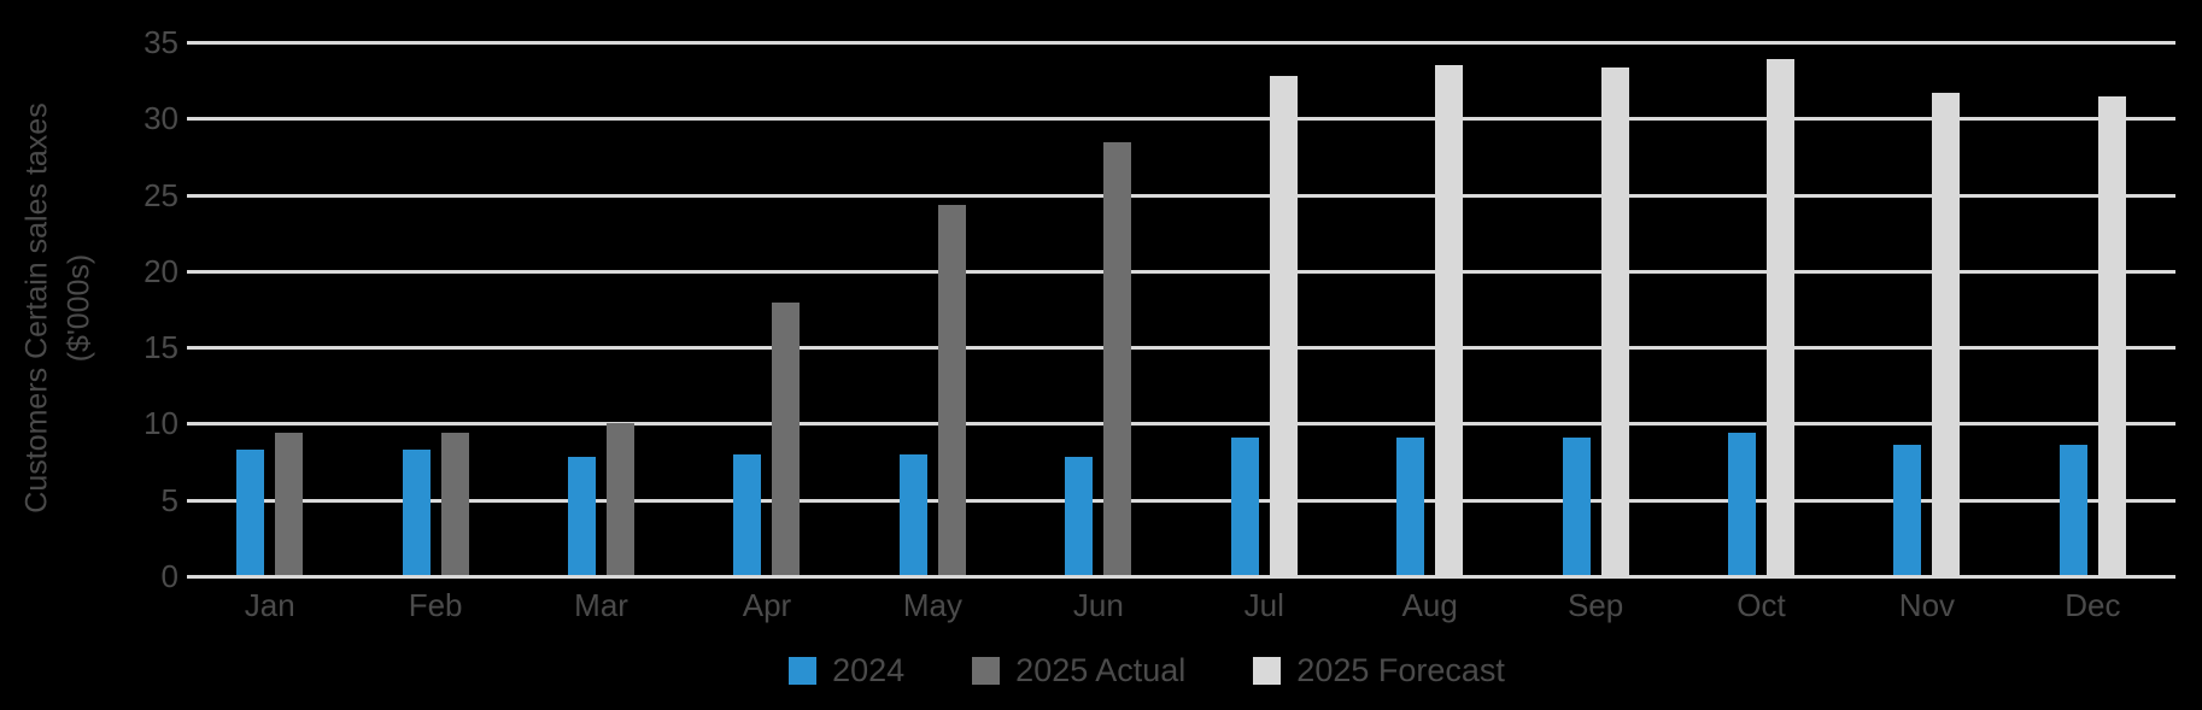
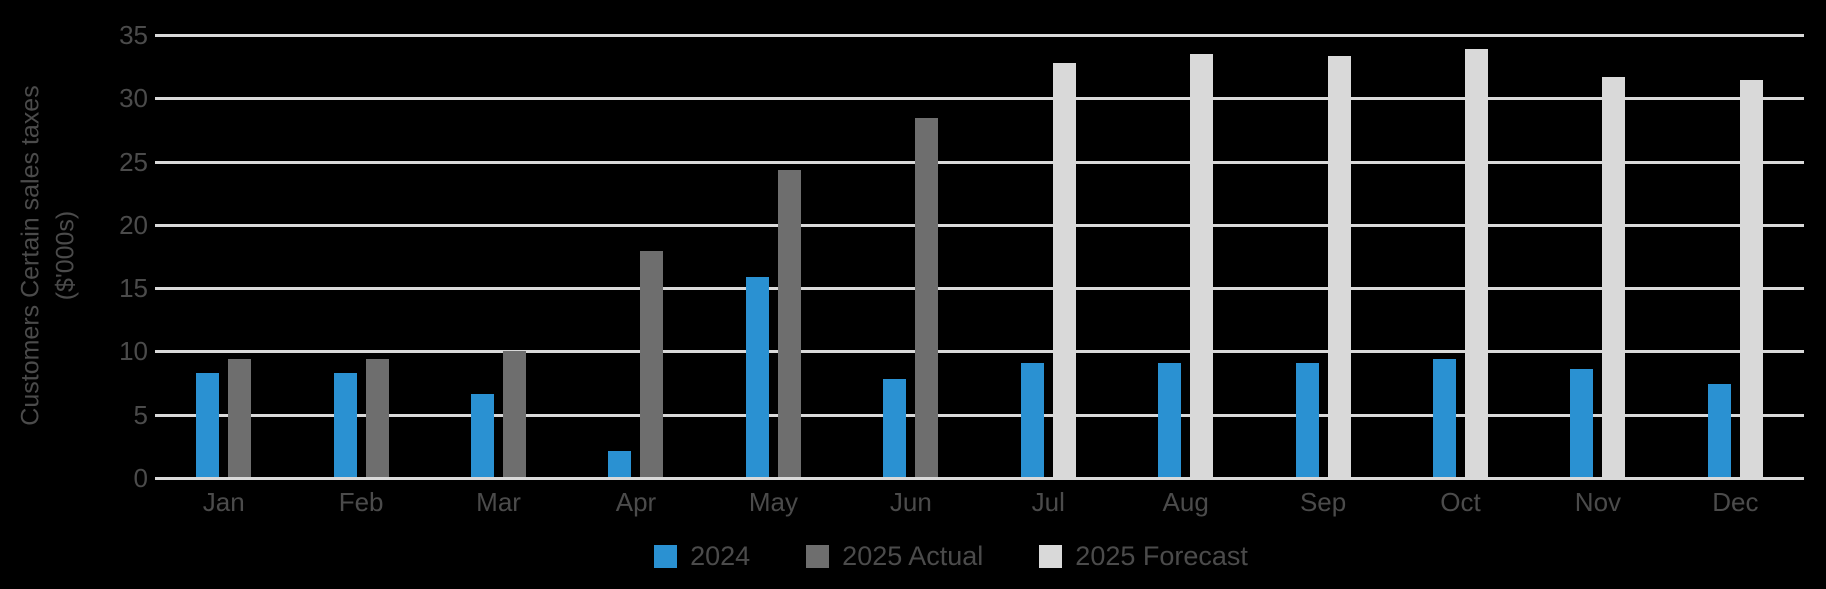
2024/Mar: 7.5 -> 6.3
2024/Apr: 7.7 -> 1.8
2024/May: 7.7 -> 15.6
2024/Dec: 8.3 -> 7.1
